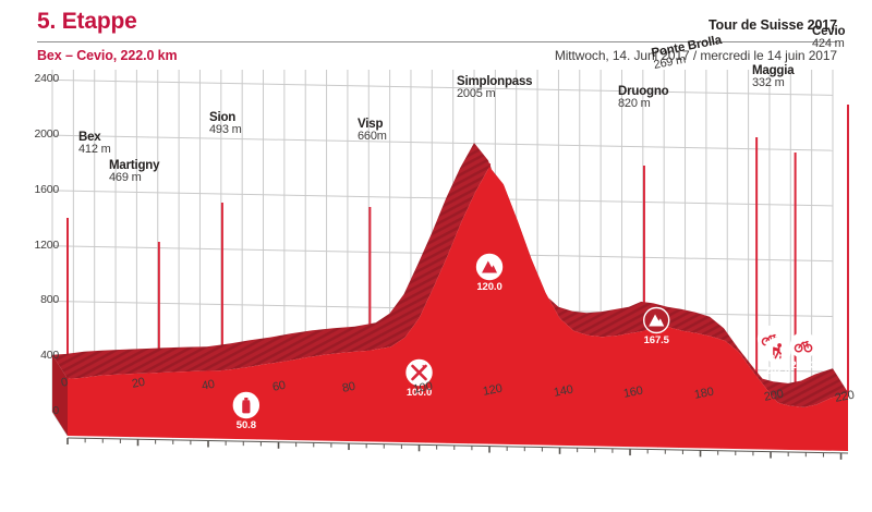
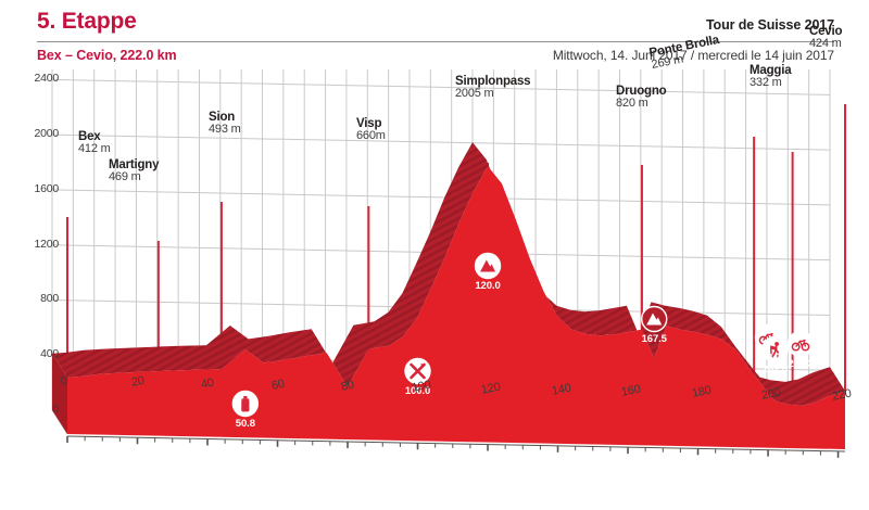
50.8: 520 -> 640
80: 640 -> 380
167.5: 880 -> 630
